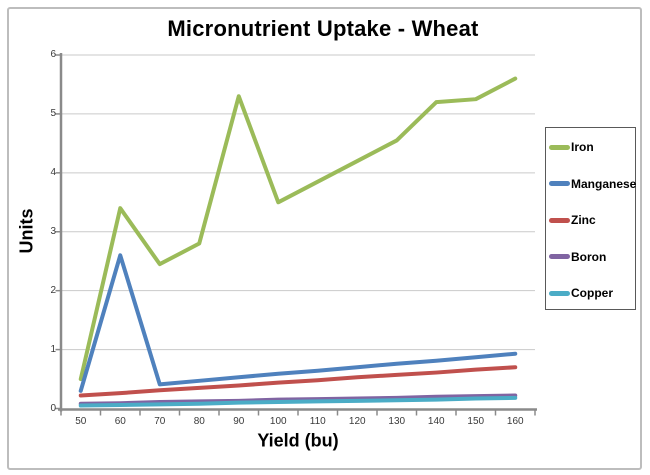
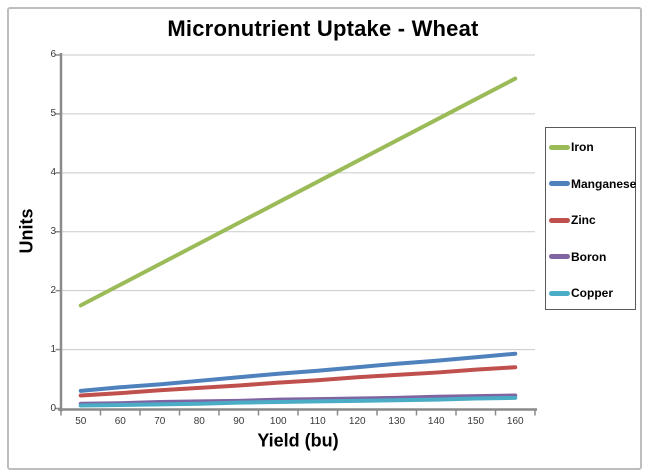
Iron/50: 0.5 -> 1.8
Iron/60: 3.4 -> 2.1
Manganese/60: 2.6 -> 0.4
Iron/90: 5.3 -> 3.1
Iron/140: 5.2 -> 4.9
